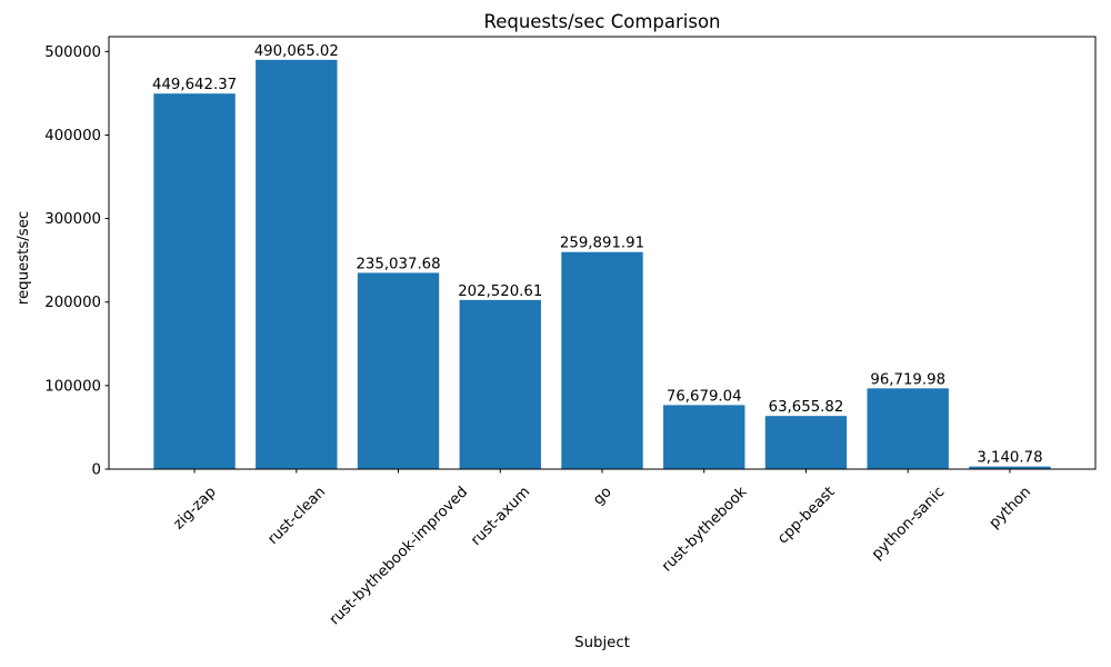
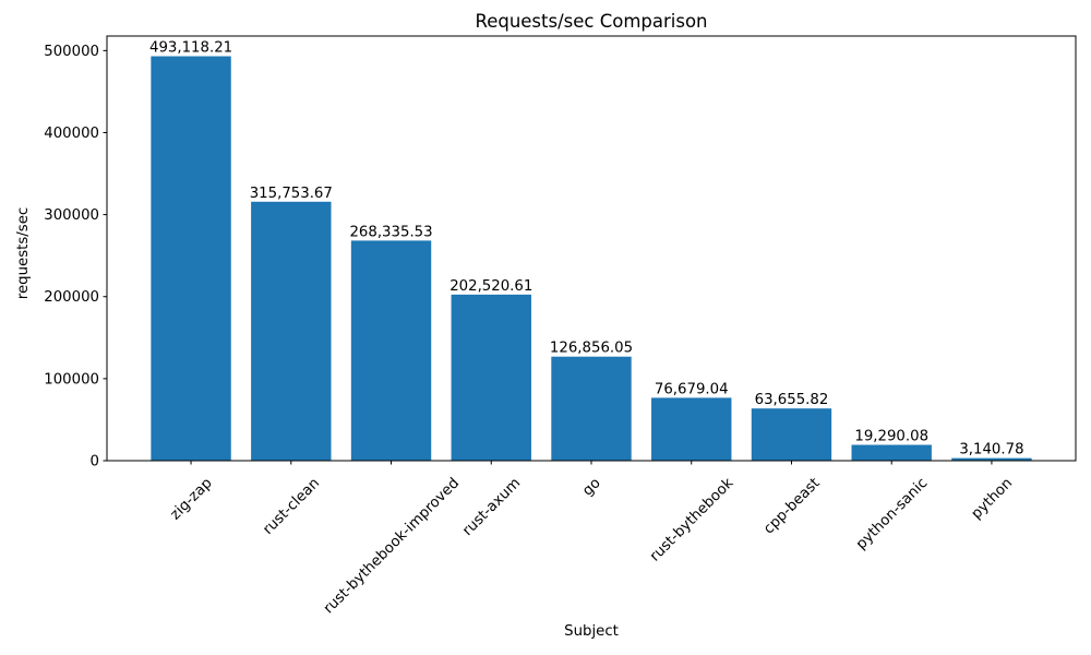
zig-zap: 449,642.37 -> 493,118.21
rust-clean: 490,065.02 -> 315,753.67
rust-bythebook-improved: 235,037.68 -> 268,335.53
go: 259,891.91 -> 126,856.05
python-sanic: 96,719.98 -> 19,290.08
